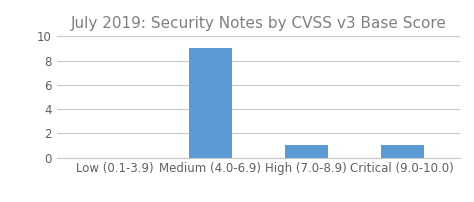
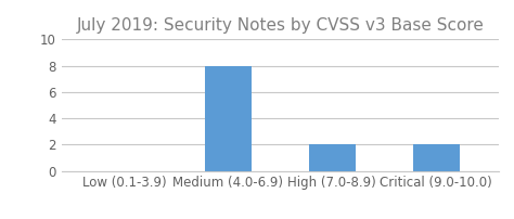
Medium (4.0-6.9): 9 -> 8
High (7.0-8.9): 1 -> 2
Critical (9.0-10.0): 1 -> 2
